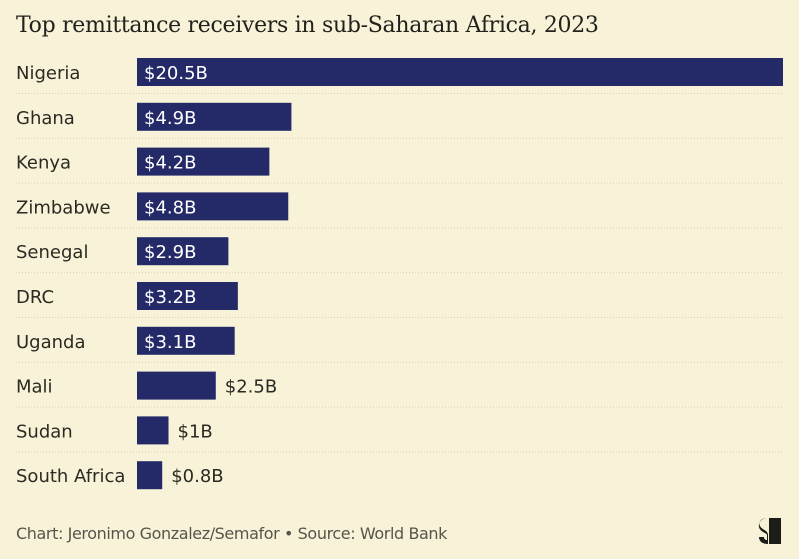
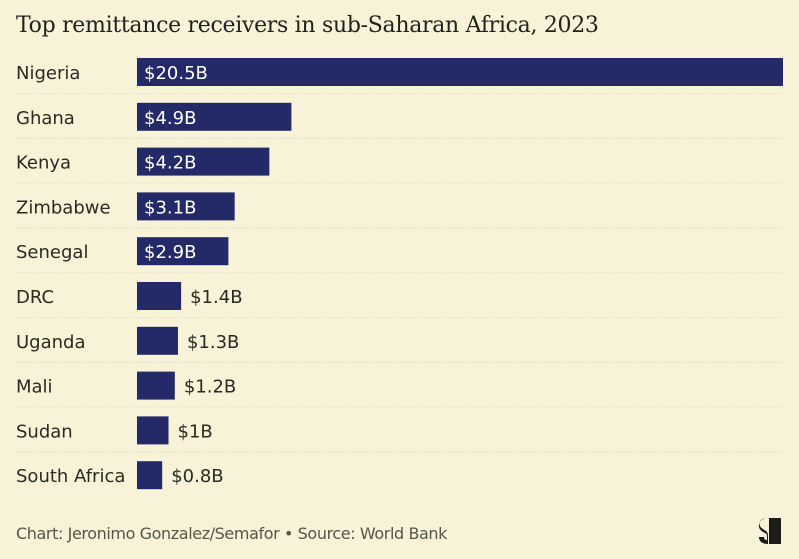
Zimbabwe: $4.8B -> $3.1B
DRC: $3.2B -> $1.4B
Uganda: $3.1B -> $1.3B
Mali: $2.5B -> $1.2B
